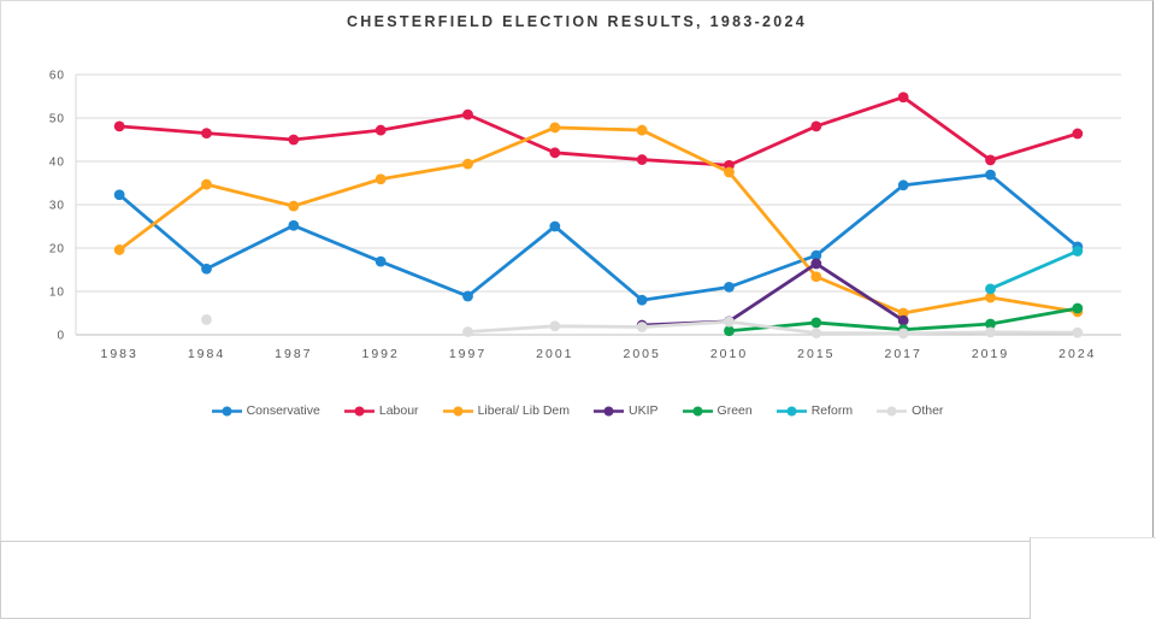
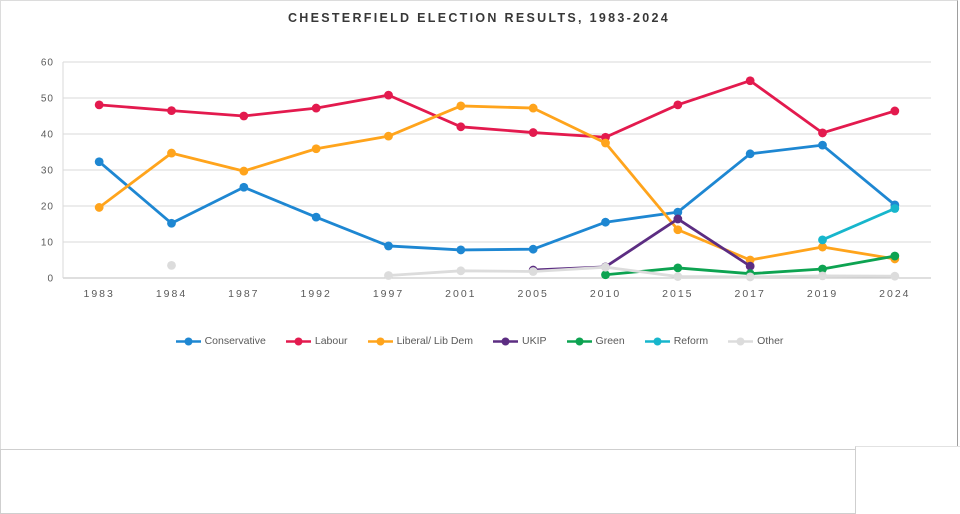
Conservative/2001: 25 -> 8
Conservative/2010: 11 -> 16
